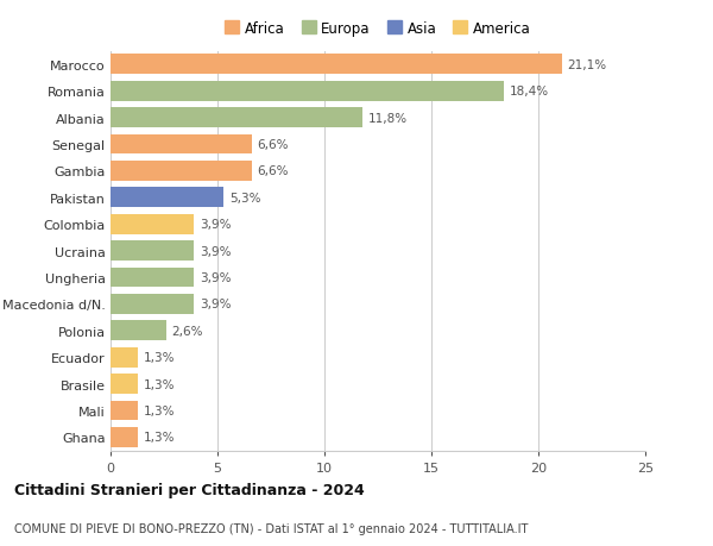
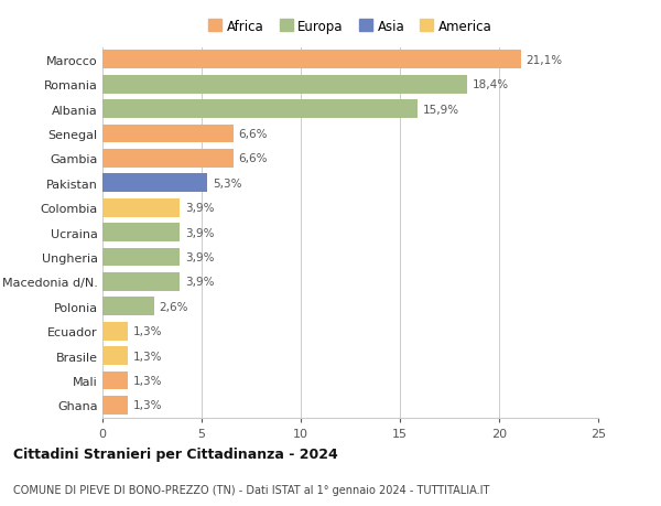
Albania: 11,8% -> 15,9%
